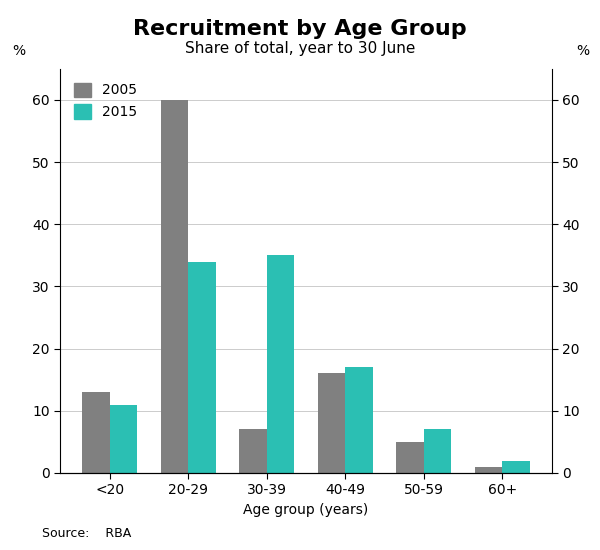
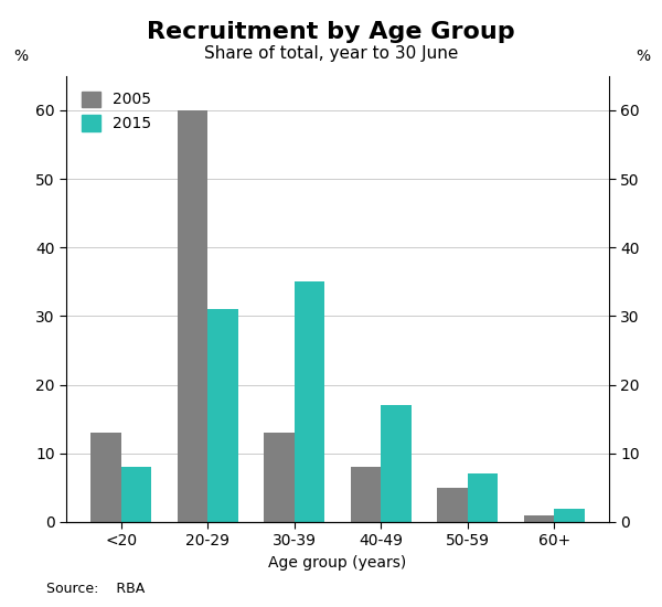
2015/<20: 11 -> 8
2015/20-29: 34 -> 31
2005/30-39: 7 -> 13
2005/40-49: 16 -> 8
